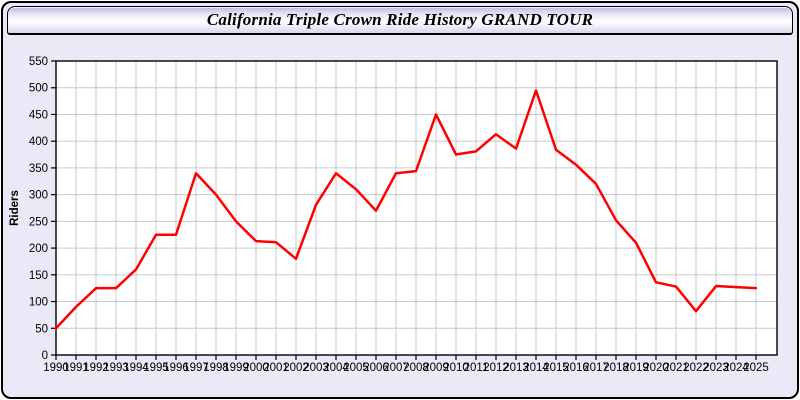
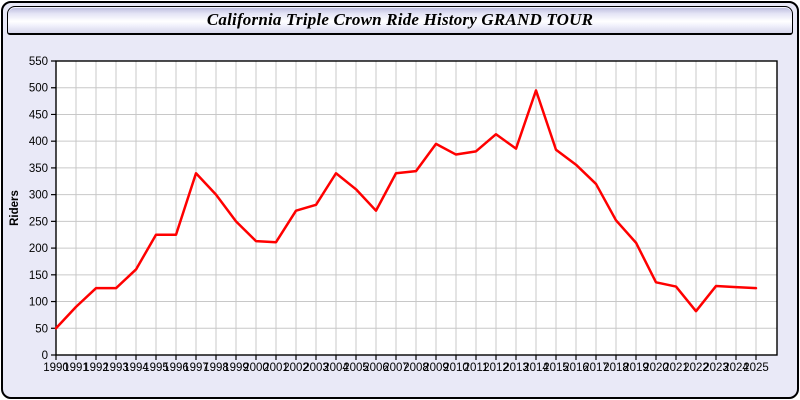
2002: 180 -> 270
2009: 450 -> 400
